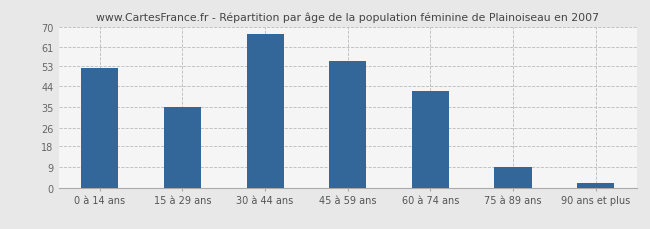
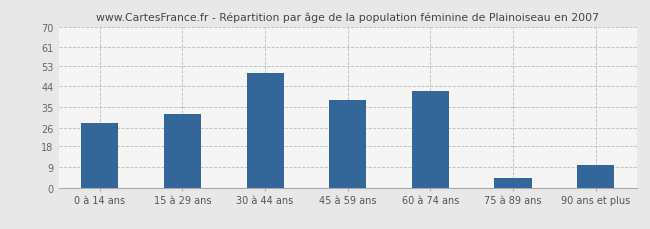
0 à 14 ans: 52 -> 28
15 à 29 ans: 35 -> 32
30 à 44 ans: 67 -> 50
45 à 59 ans: 55 -> 38
75 à 89 ans: 9 -> 4
90 ans et plus: 2 -> 10
